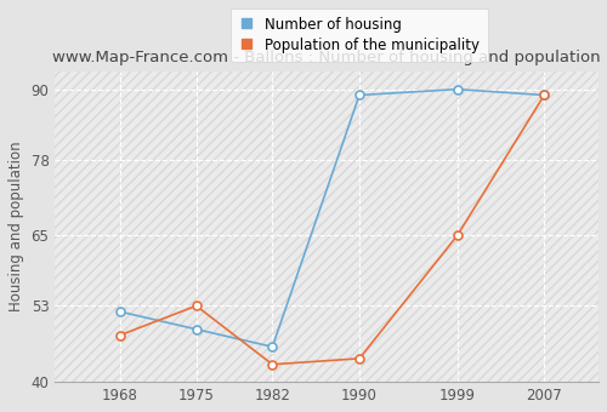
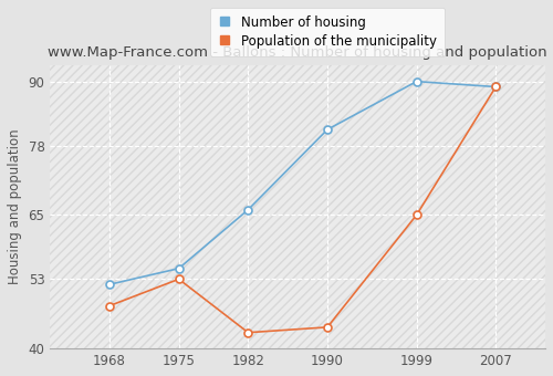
Number of housing/1975: 49 -> 55
Number of housing/1982: 46 -> 66
Number of housing/1990: 89 -> 81
